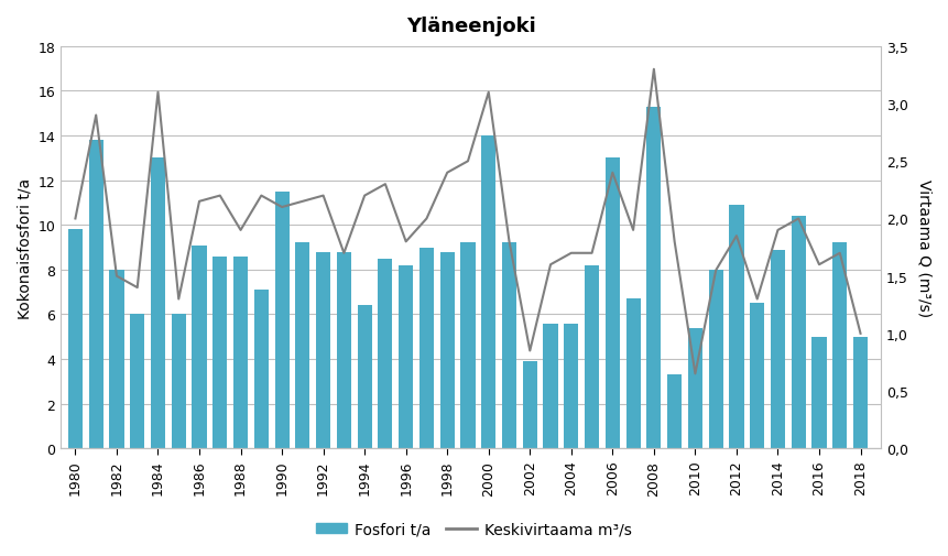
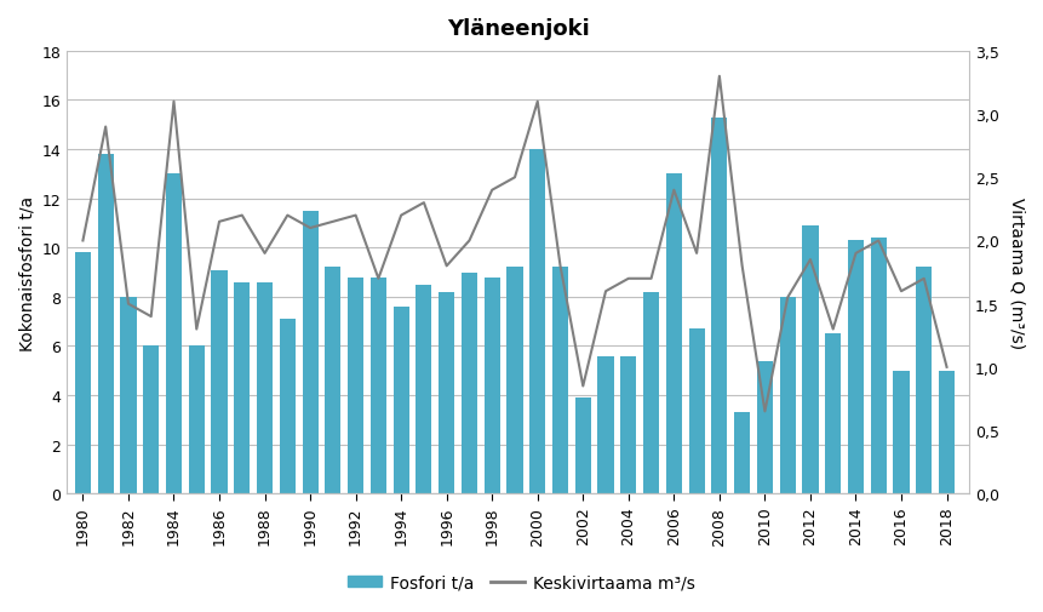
Fosfori t/a/1994: 6.4 -> 7.6
Fosfori t/a/2014: 8.9 -> 10.3
